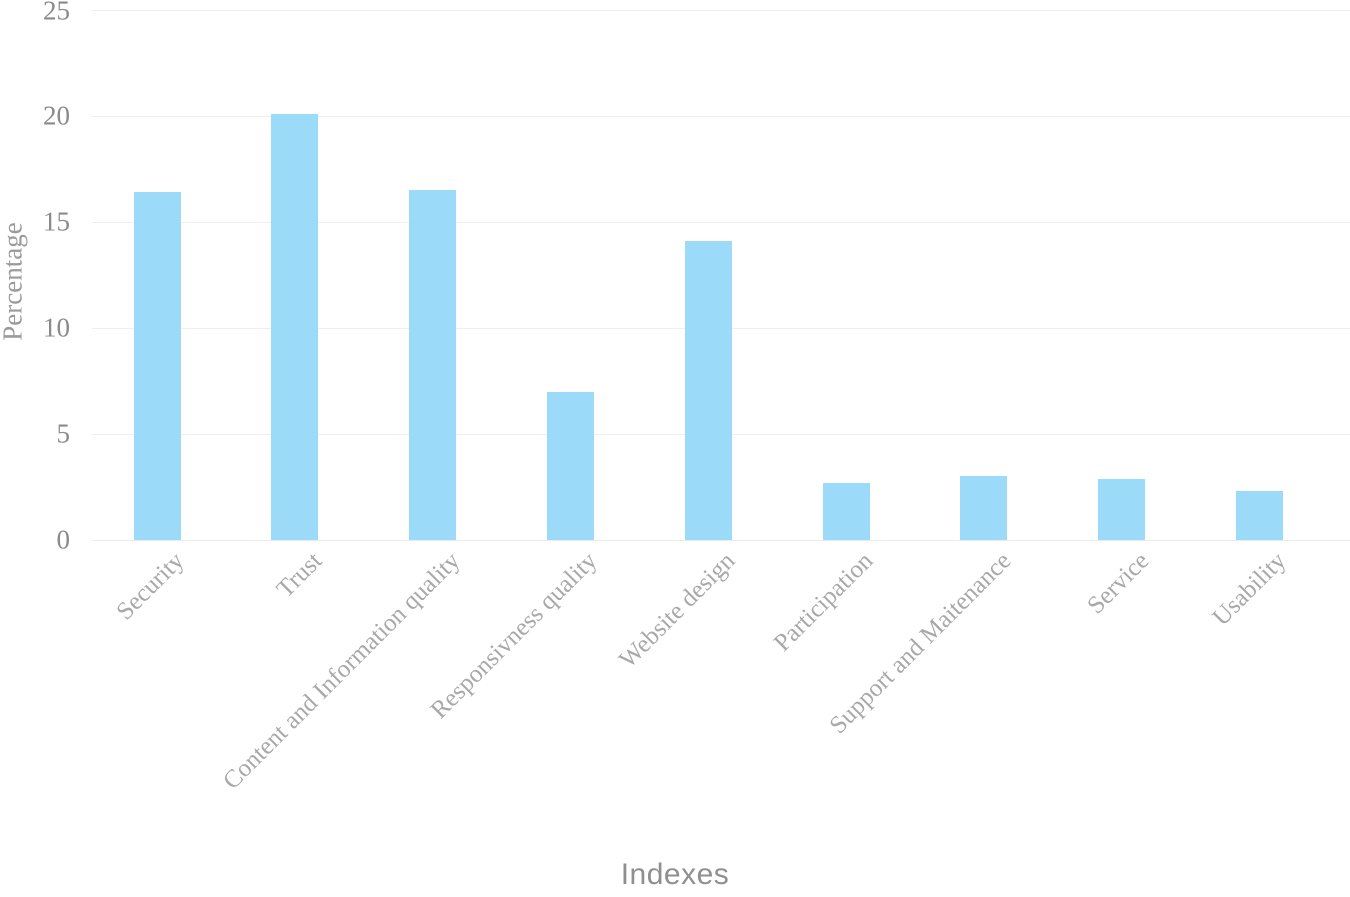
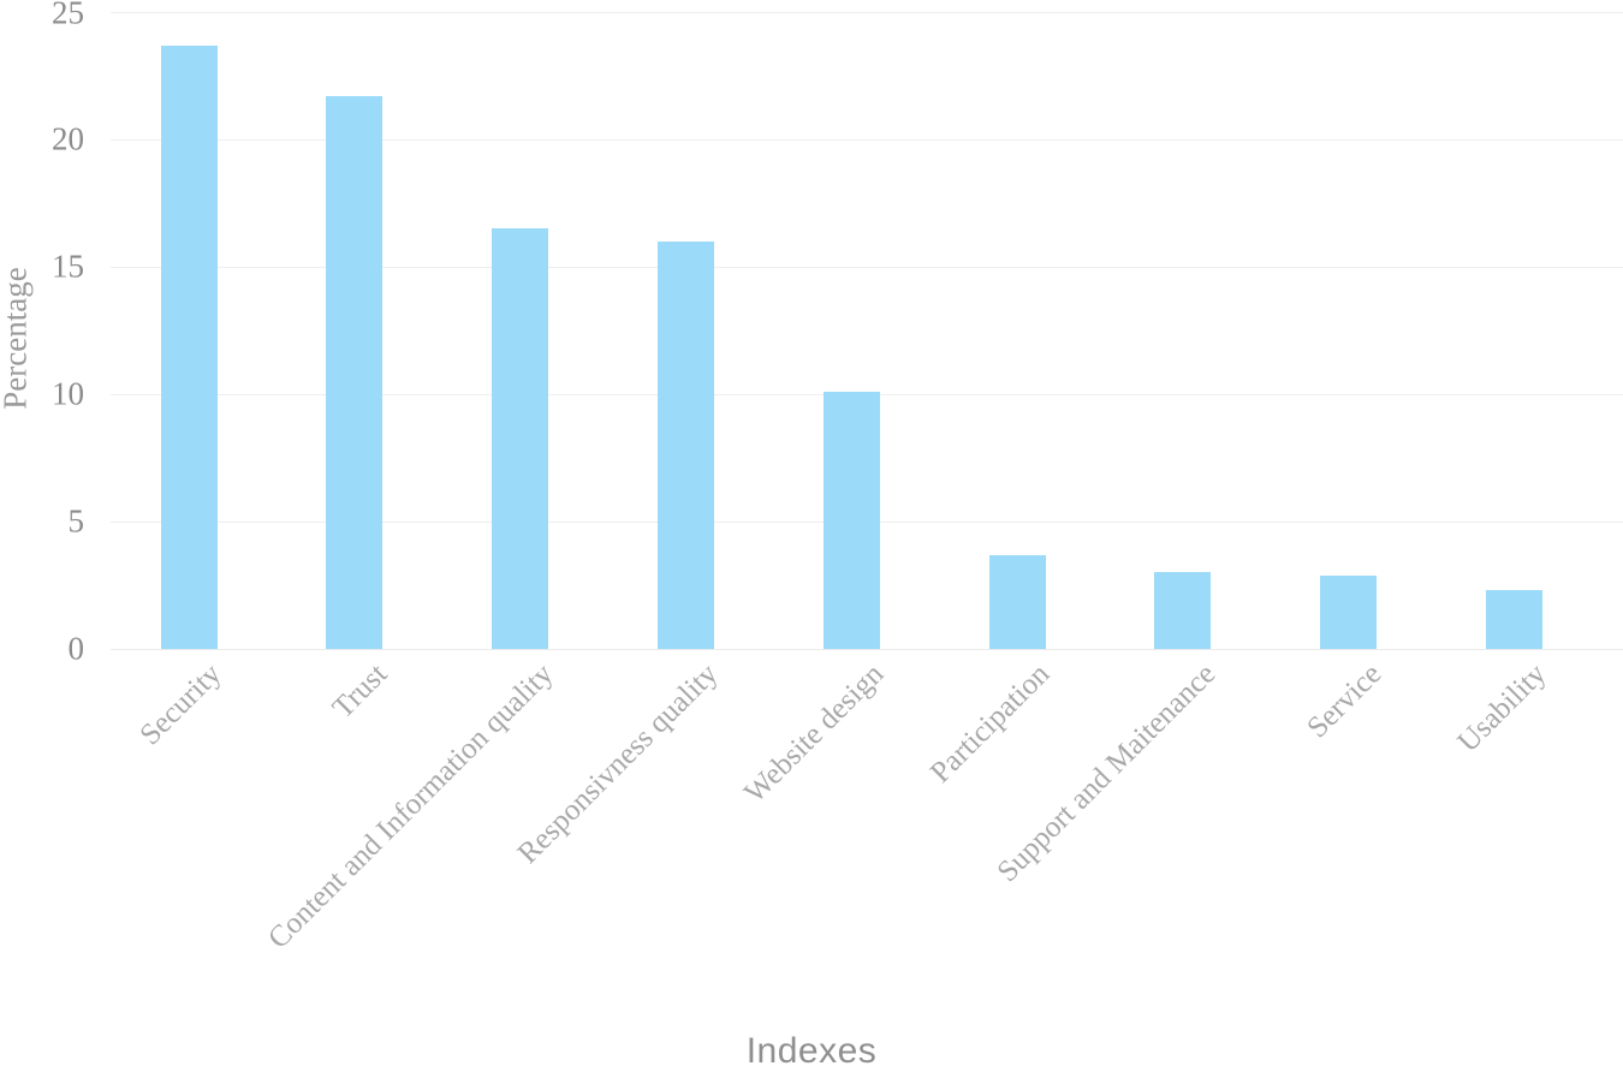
Security: 16.4 -> 23.7
Trust: 20.1 -> 21.7
Responsivness quality: 7.0 -> 16.0
Website design: 14.1 -> 10.1
Participation: 2.7 -> 3.7
